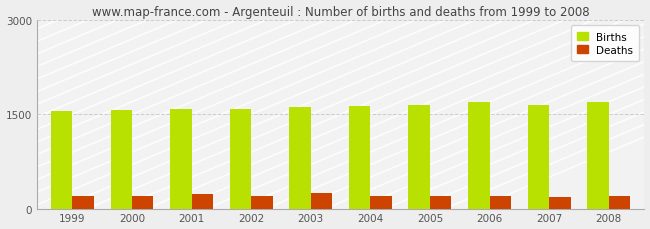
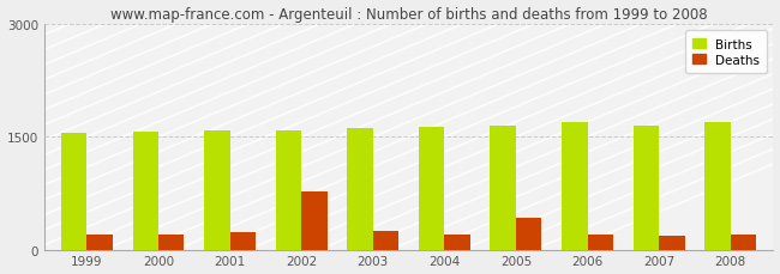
Deaths/2002: 200 -> 780
Deaths/2005: 200 -> 420
